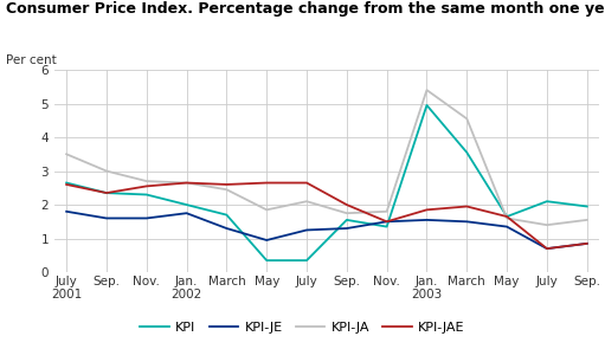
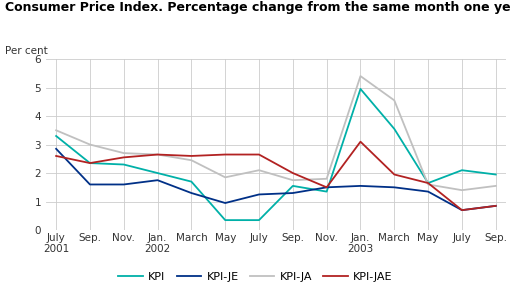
KPI/July 2001: 2.65 -> 3.30
KPI-JE/July 2001: 1.80 -> 2.85
KPI-JAE/Jan. 2003: 1.85 -> 3.10
